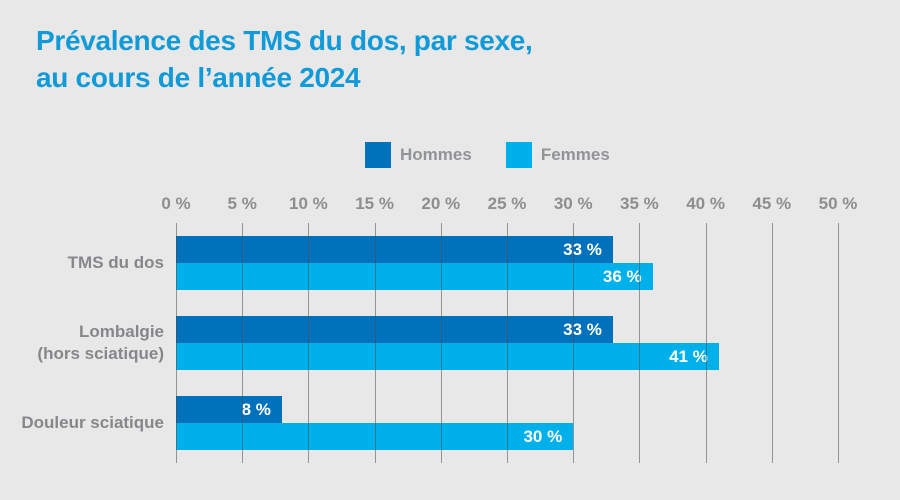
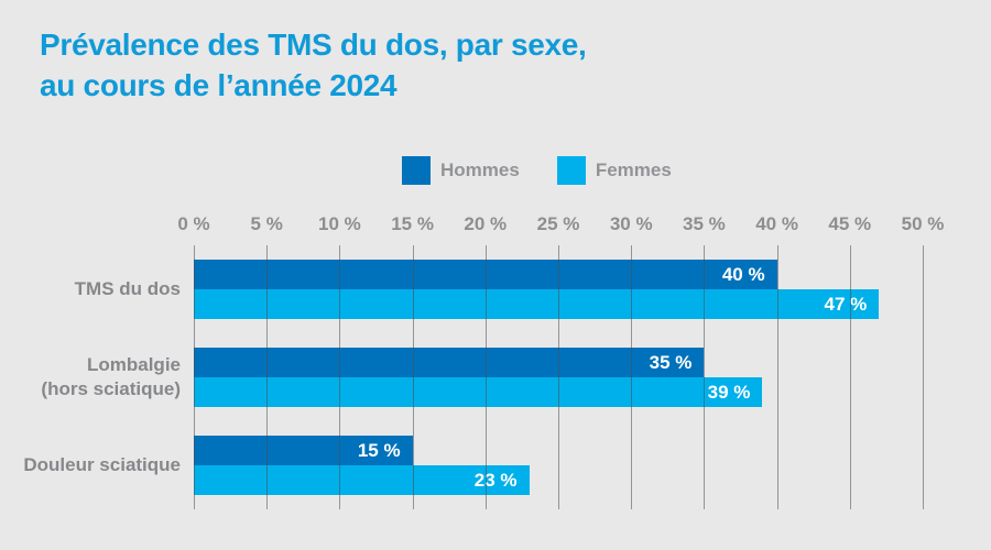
Hommes/TMS du dos: 33 -> 40
Femmes/TMS du dos: 36 -> 47
Hommes/Lombalgie (hors sciatique): 33 -> 35
Femmes/Lombalgie (hors sciatique): 41 -> 39
Hommes/Douleur sciatique: 8 -> 15
Femmes/Douleur sciatique: 30 -> 23
